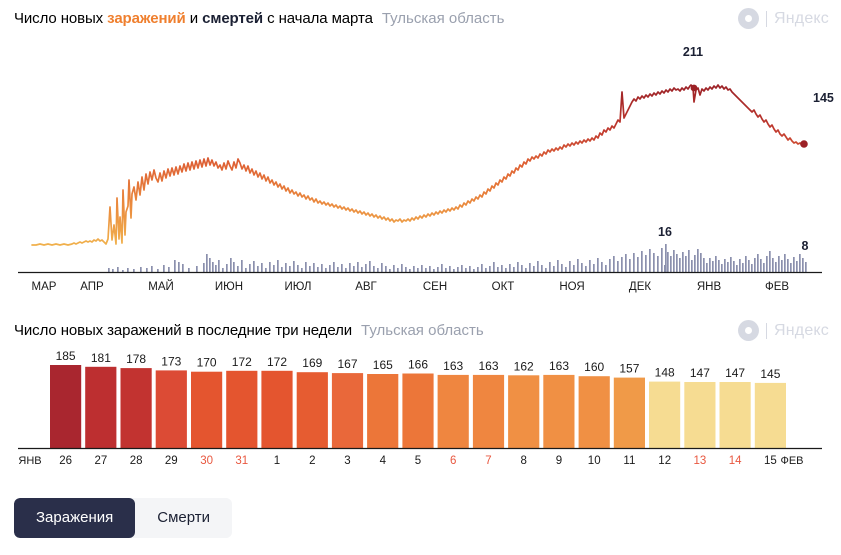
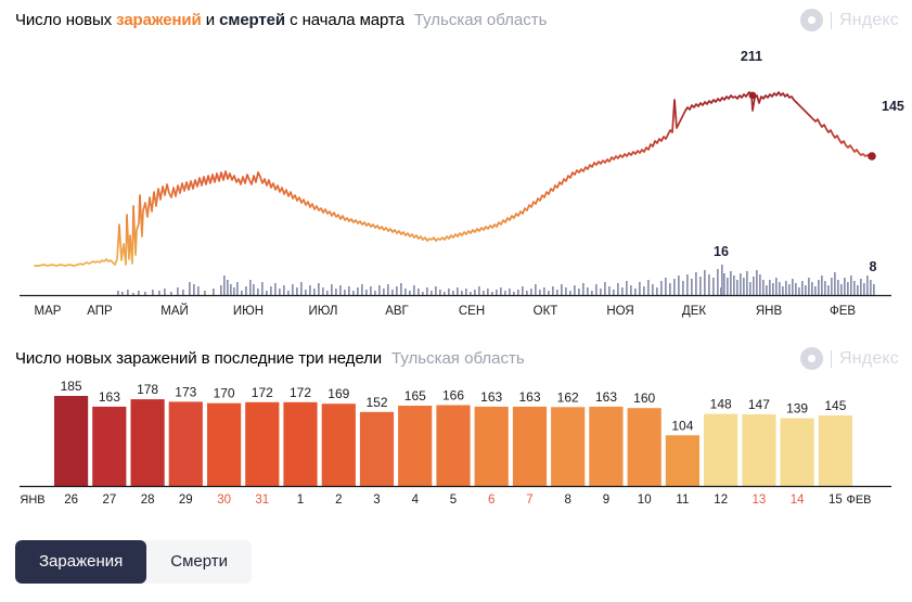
Число новых заражений в последние три недели/27: 181 -> 163
Число новых заражений в последние три недели/3: 167 -> 152
Число новых заражений в последние три недели/11: 157 -> 104
Число новых заражений в последние три недели/14: 147 -> 139
